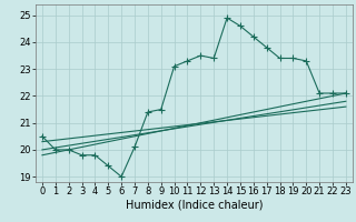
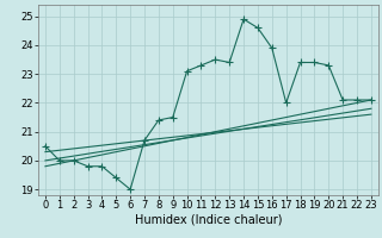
7: 20.1 -> 20.7
16: 24.2 -> 23.9
17: 23.8 -> 22.0
